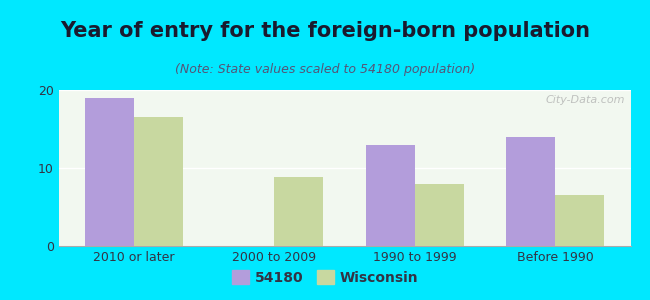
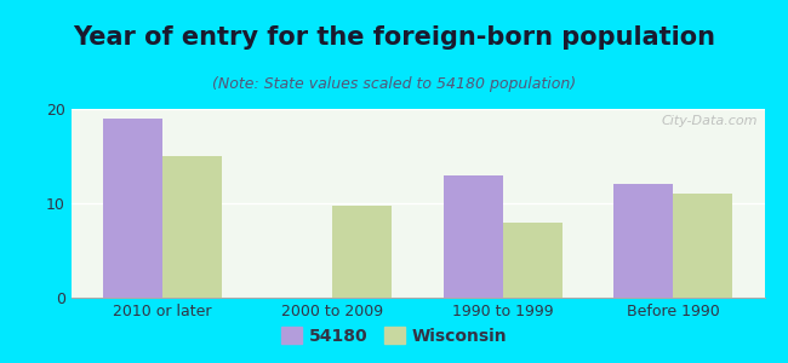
Wisconsin/2010 or later: 16.6 -> 15.0
Wisconsin/2000 to 2009: 8.8 -> 9.8
54180/Before 1990: 14 -> 12
Wisconsin/Before 1990: 6.6 -> 11.0
